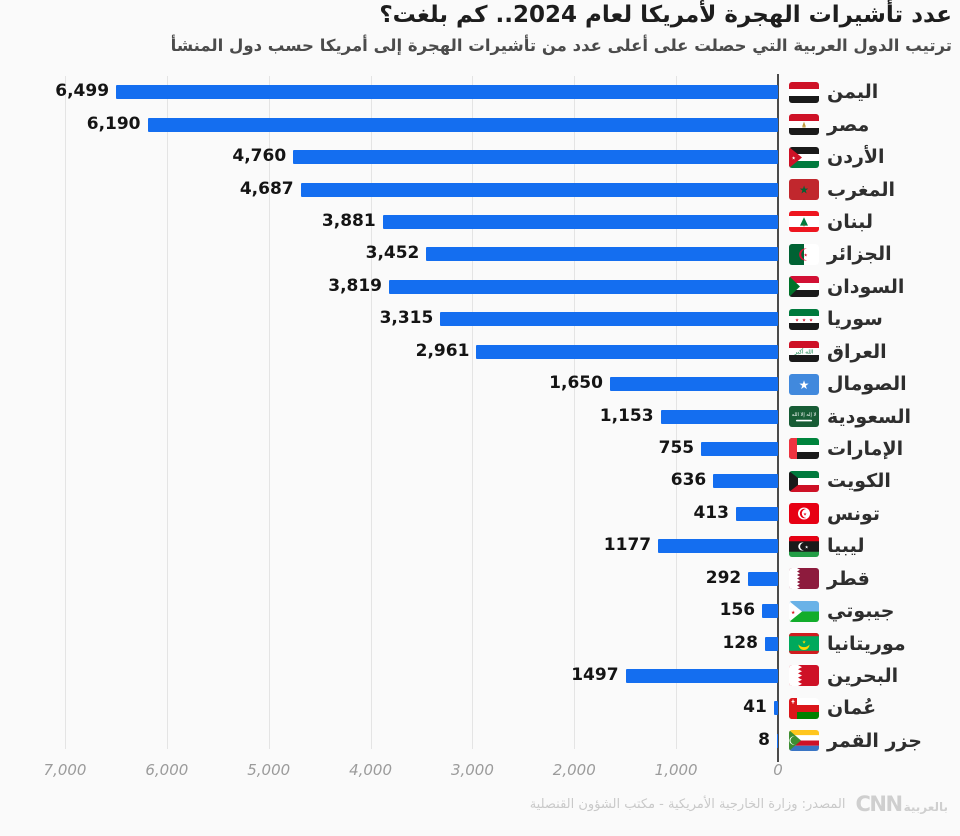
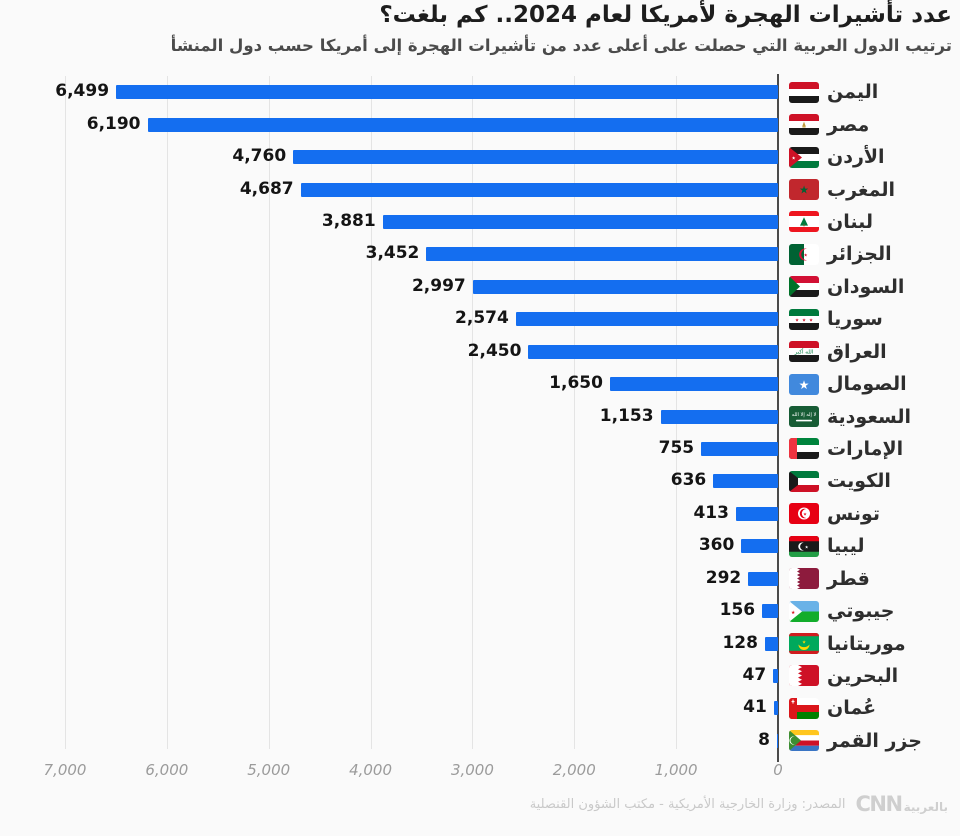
السودان: 3,819 -> 2,997
سوريا: 3,315 -> 2,574
العراق: 2,961 -> 2,450
ليبيا: 1177 -> 360
البحرين: 1497 -> 47
